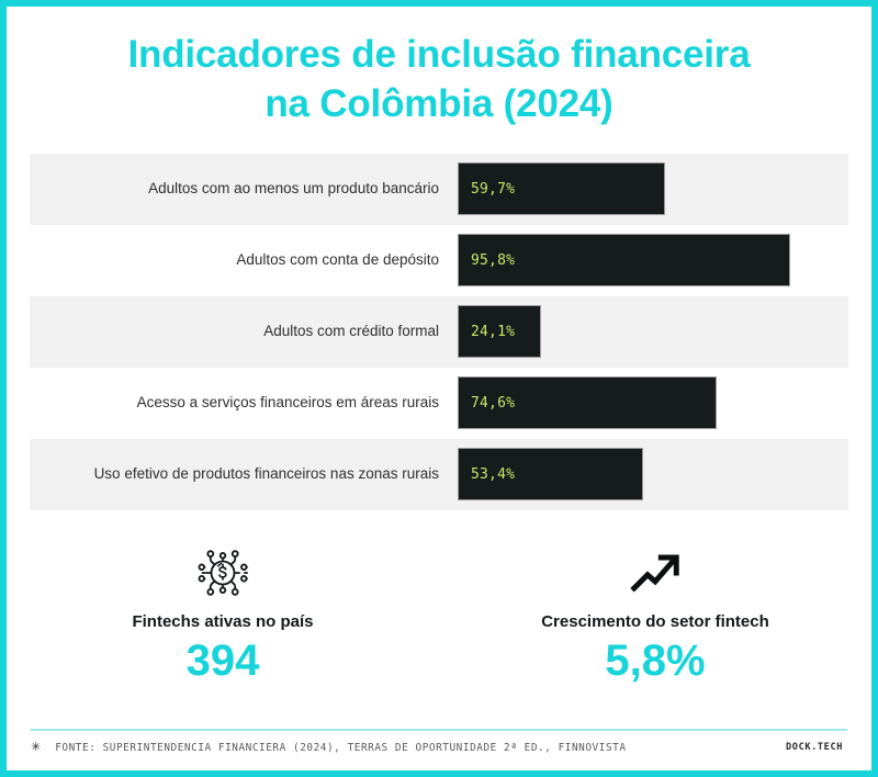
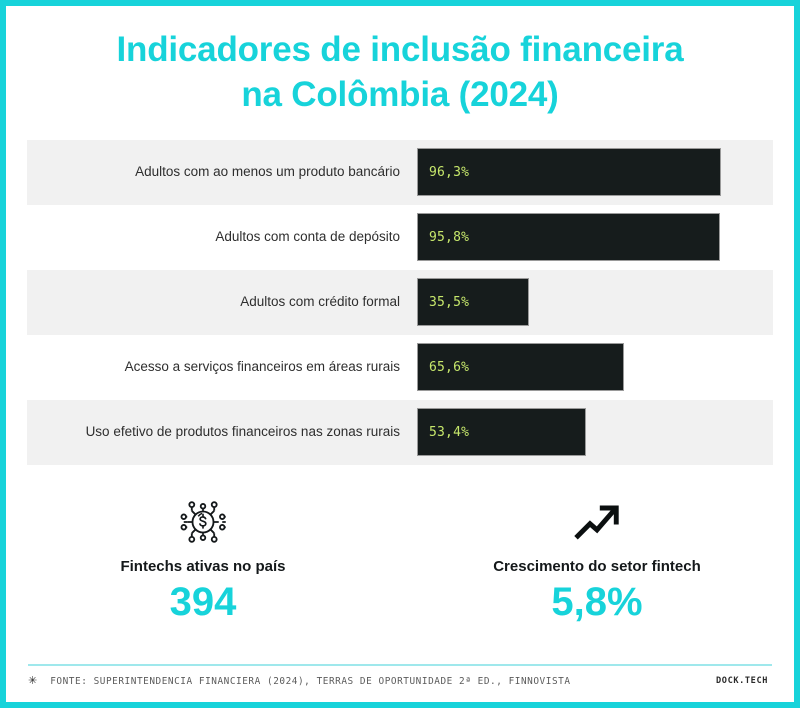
Adultos com ao menos um produto bancário: 59,7% -> 96,3%
Adultos com crédito formal: 24,1% -> 35,5%
Acesso a serviços financeiros em áreas rurais: 74,6% -> 65,6%
